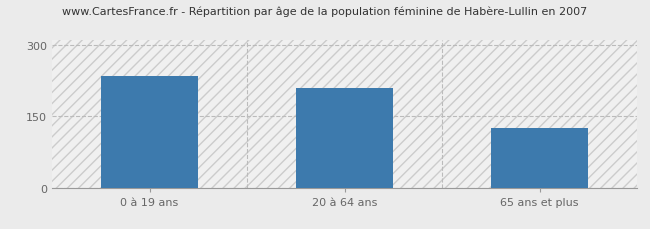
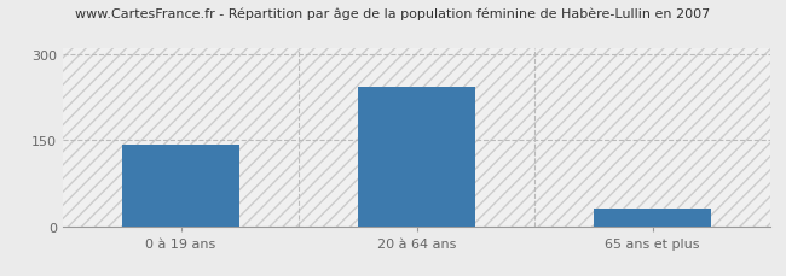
0 à 19 ans: 235 -> 143
20 à 64 ans: 210 -> 243
65 ans et plus: 125 -> 30
